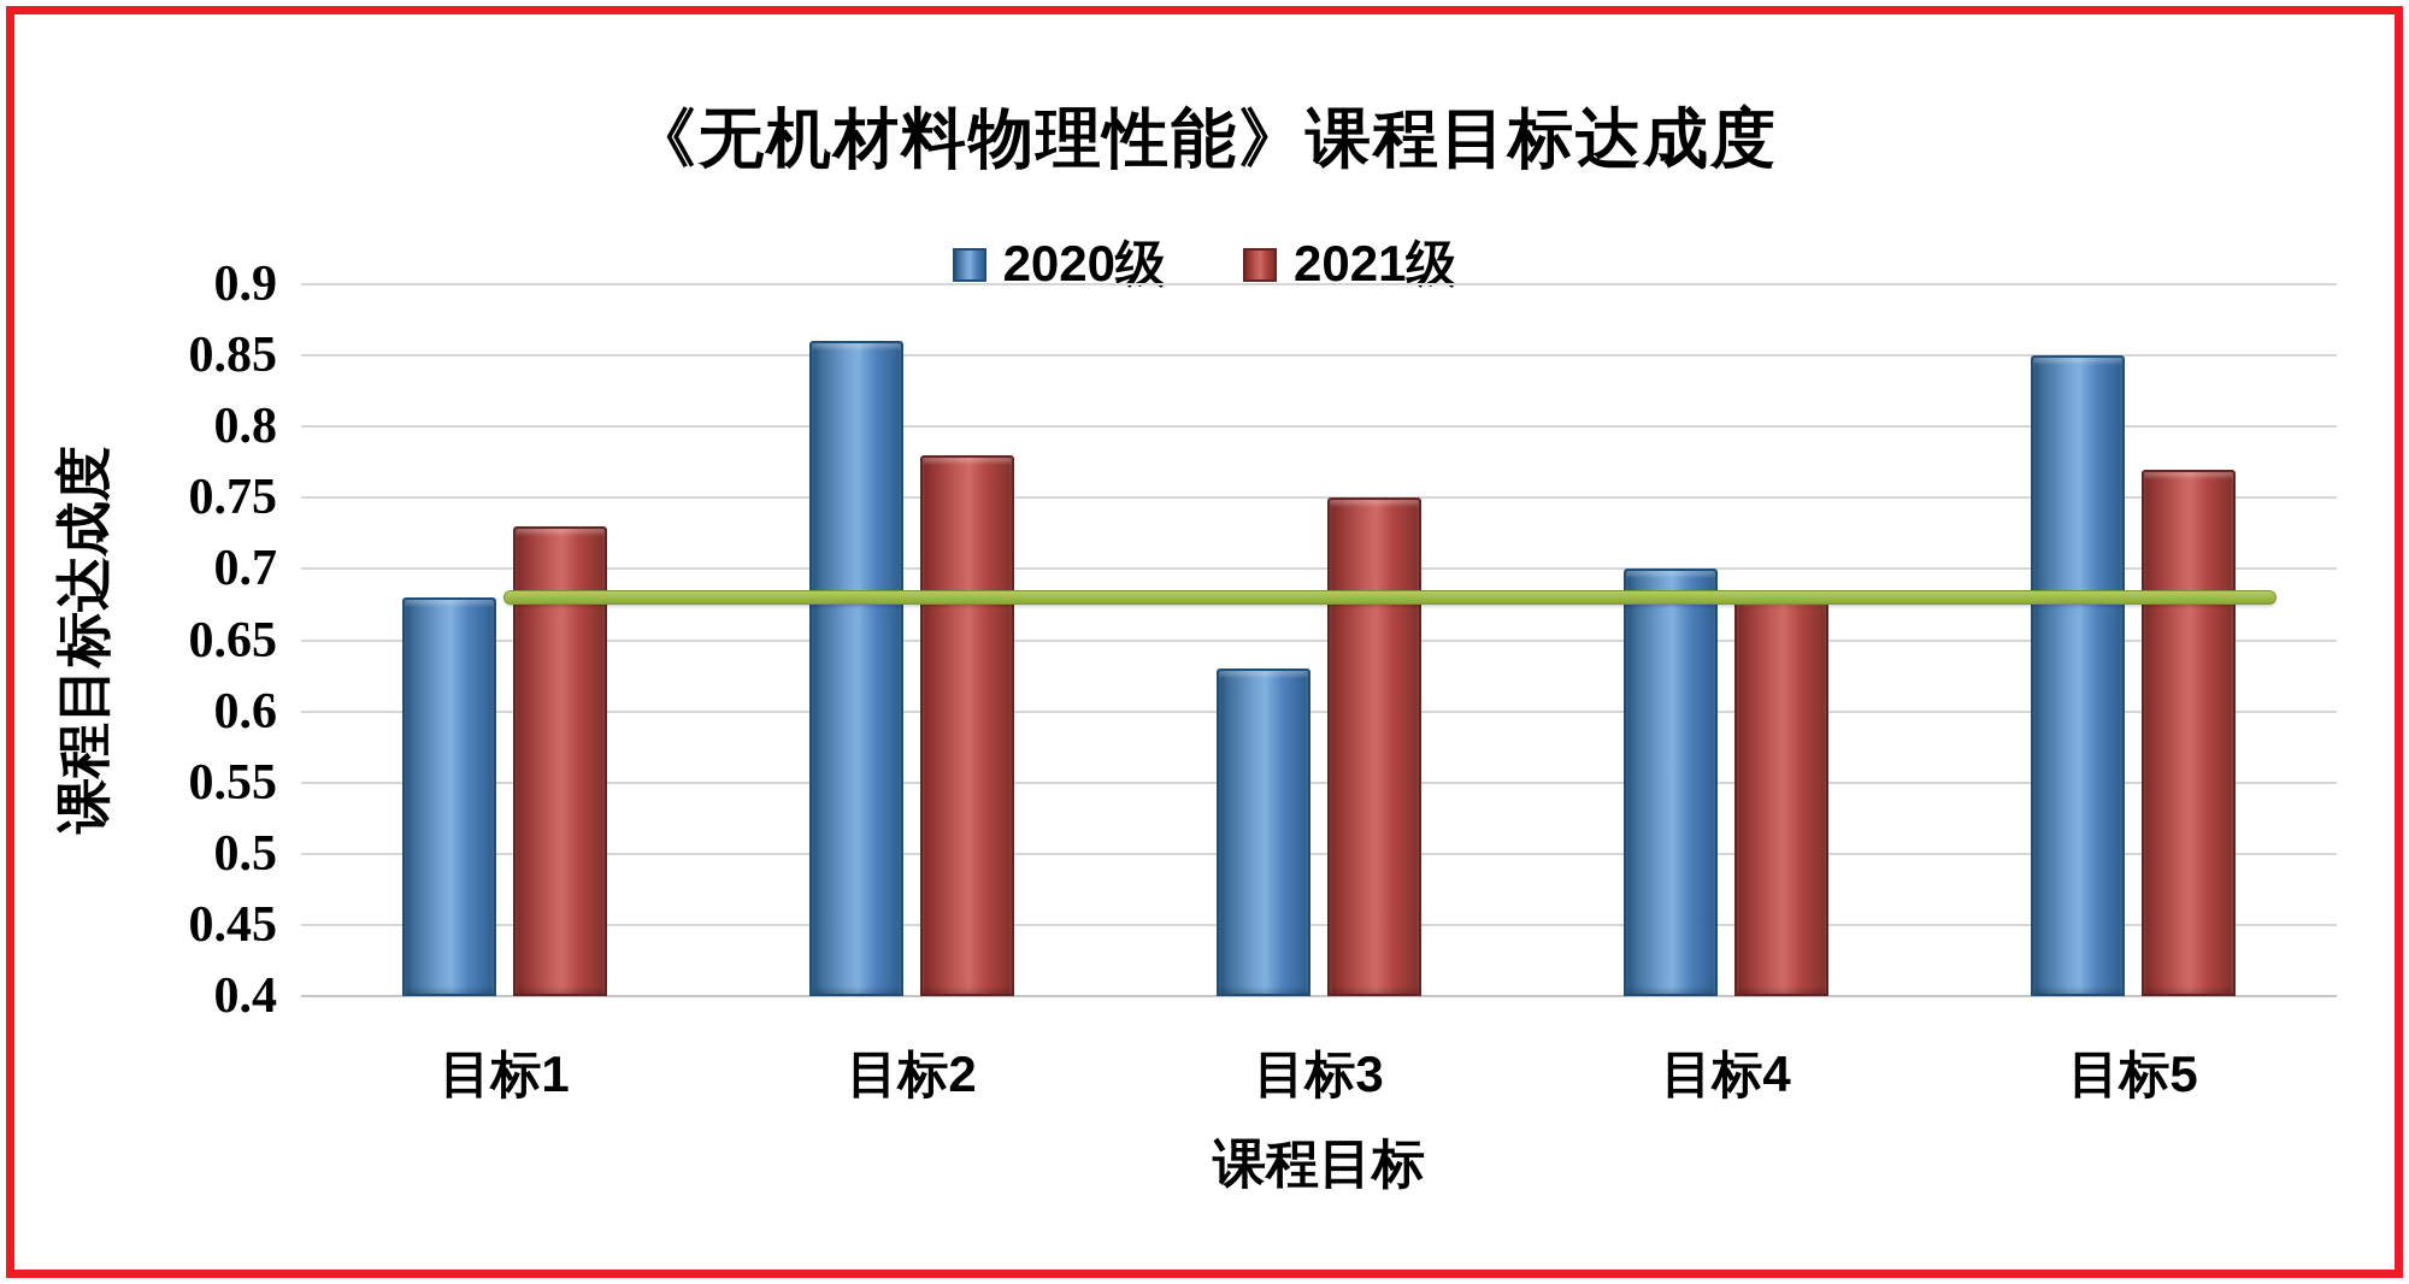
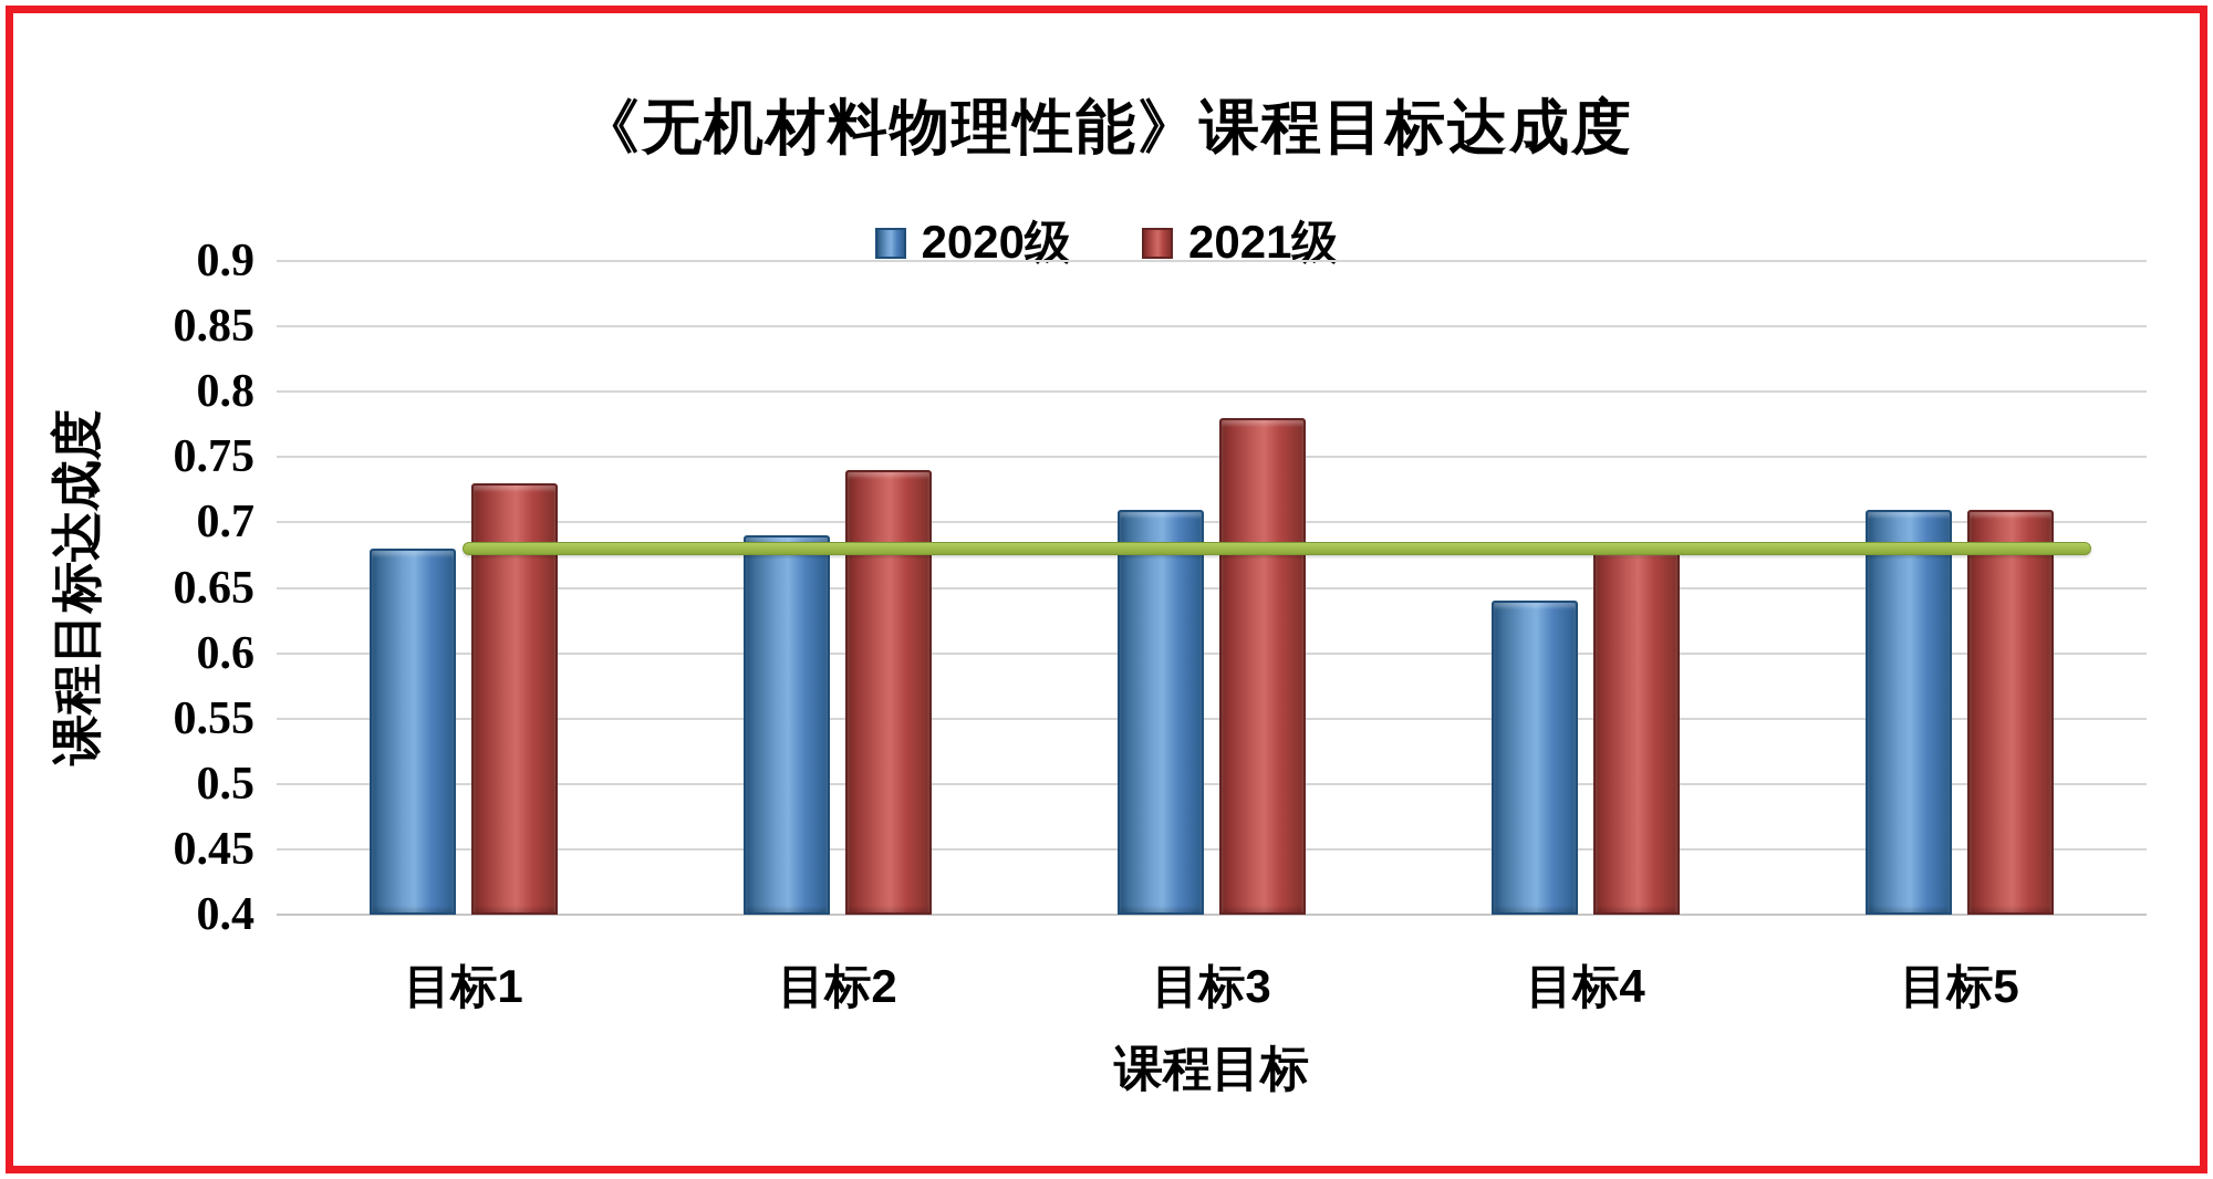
2020级/目标2: 0.86 -> 0.69
2021级/目标2: 0.78 -> 0.74
2020级/目标3: 0.63 -> 0.71
2021级/目标3: 0.75 -> 0.78
2020级/目标4: 0.70 -> 0.64
2020级/目标5: 0.85 -> 0.71
2021级/目标5: 0.77 -> 0.71
